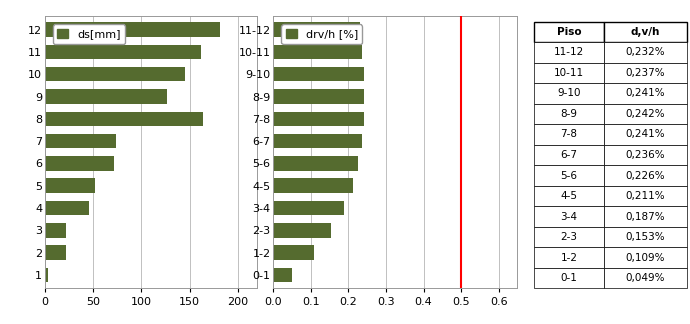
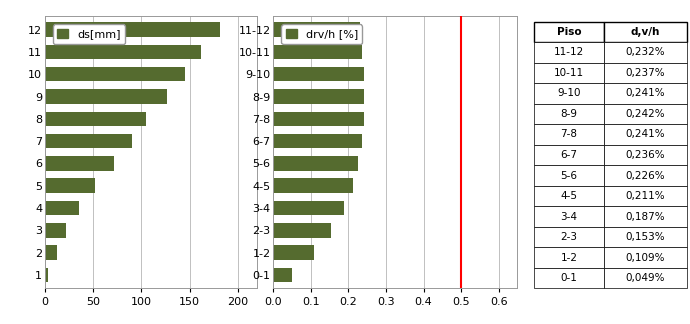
8: 164 -> 105
7: 74 -> 90
4: 46 -> 35
2: 22 -> 13
